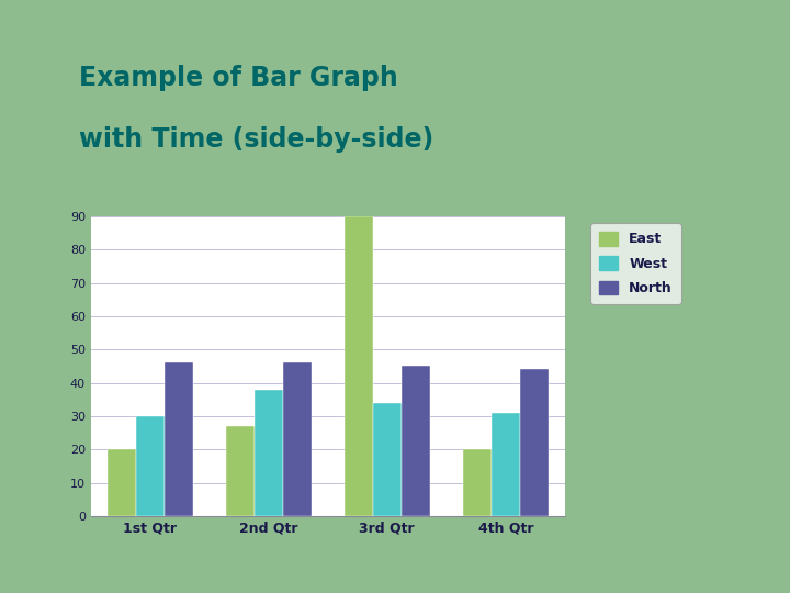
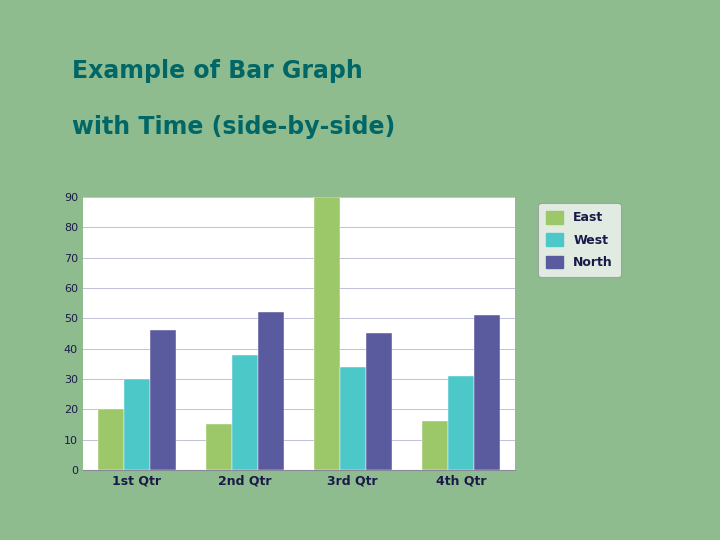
East/2nd Qtr: 27 -> 15
North/2nd Qtr: 46 -> 52
East/4th Qtr: 20 -> 16
North/4th Qtr: 44 -> 51
